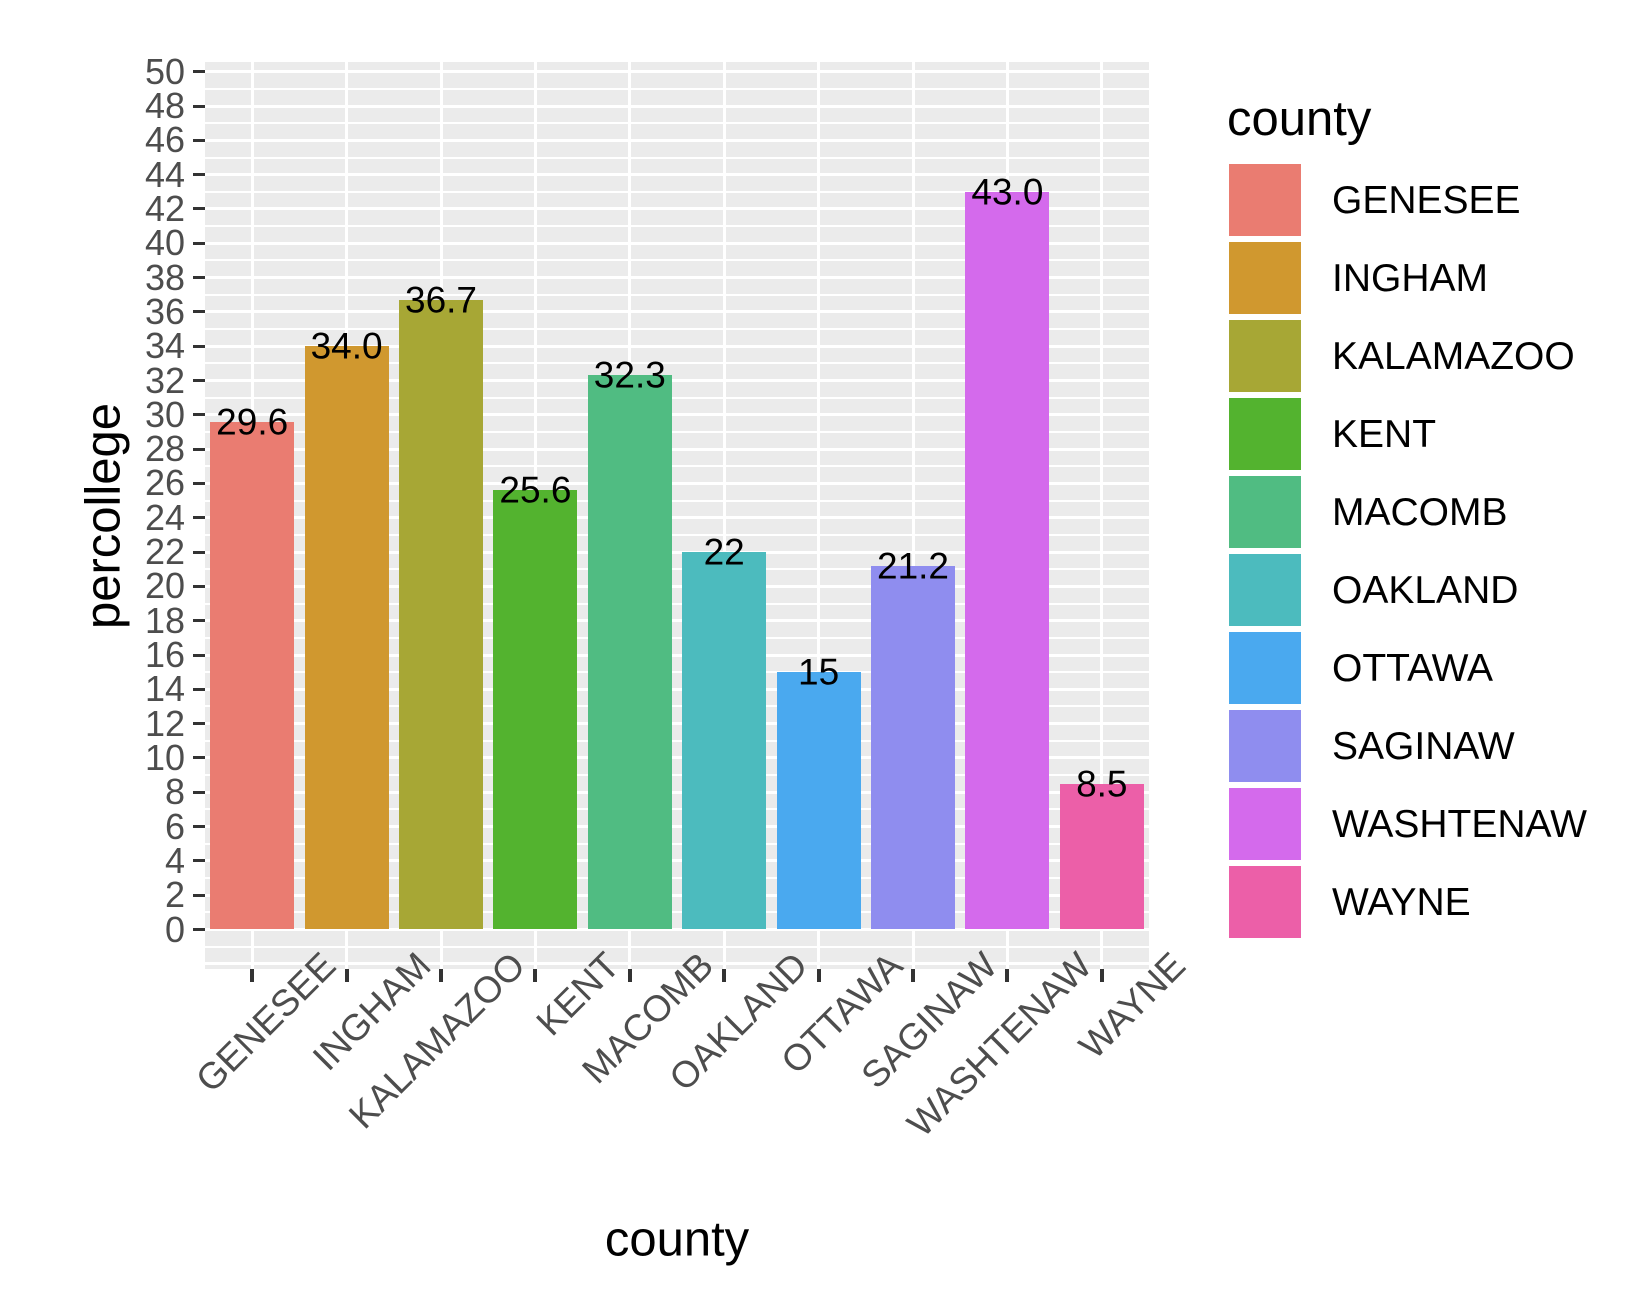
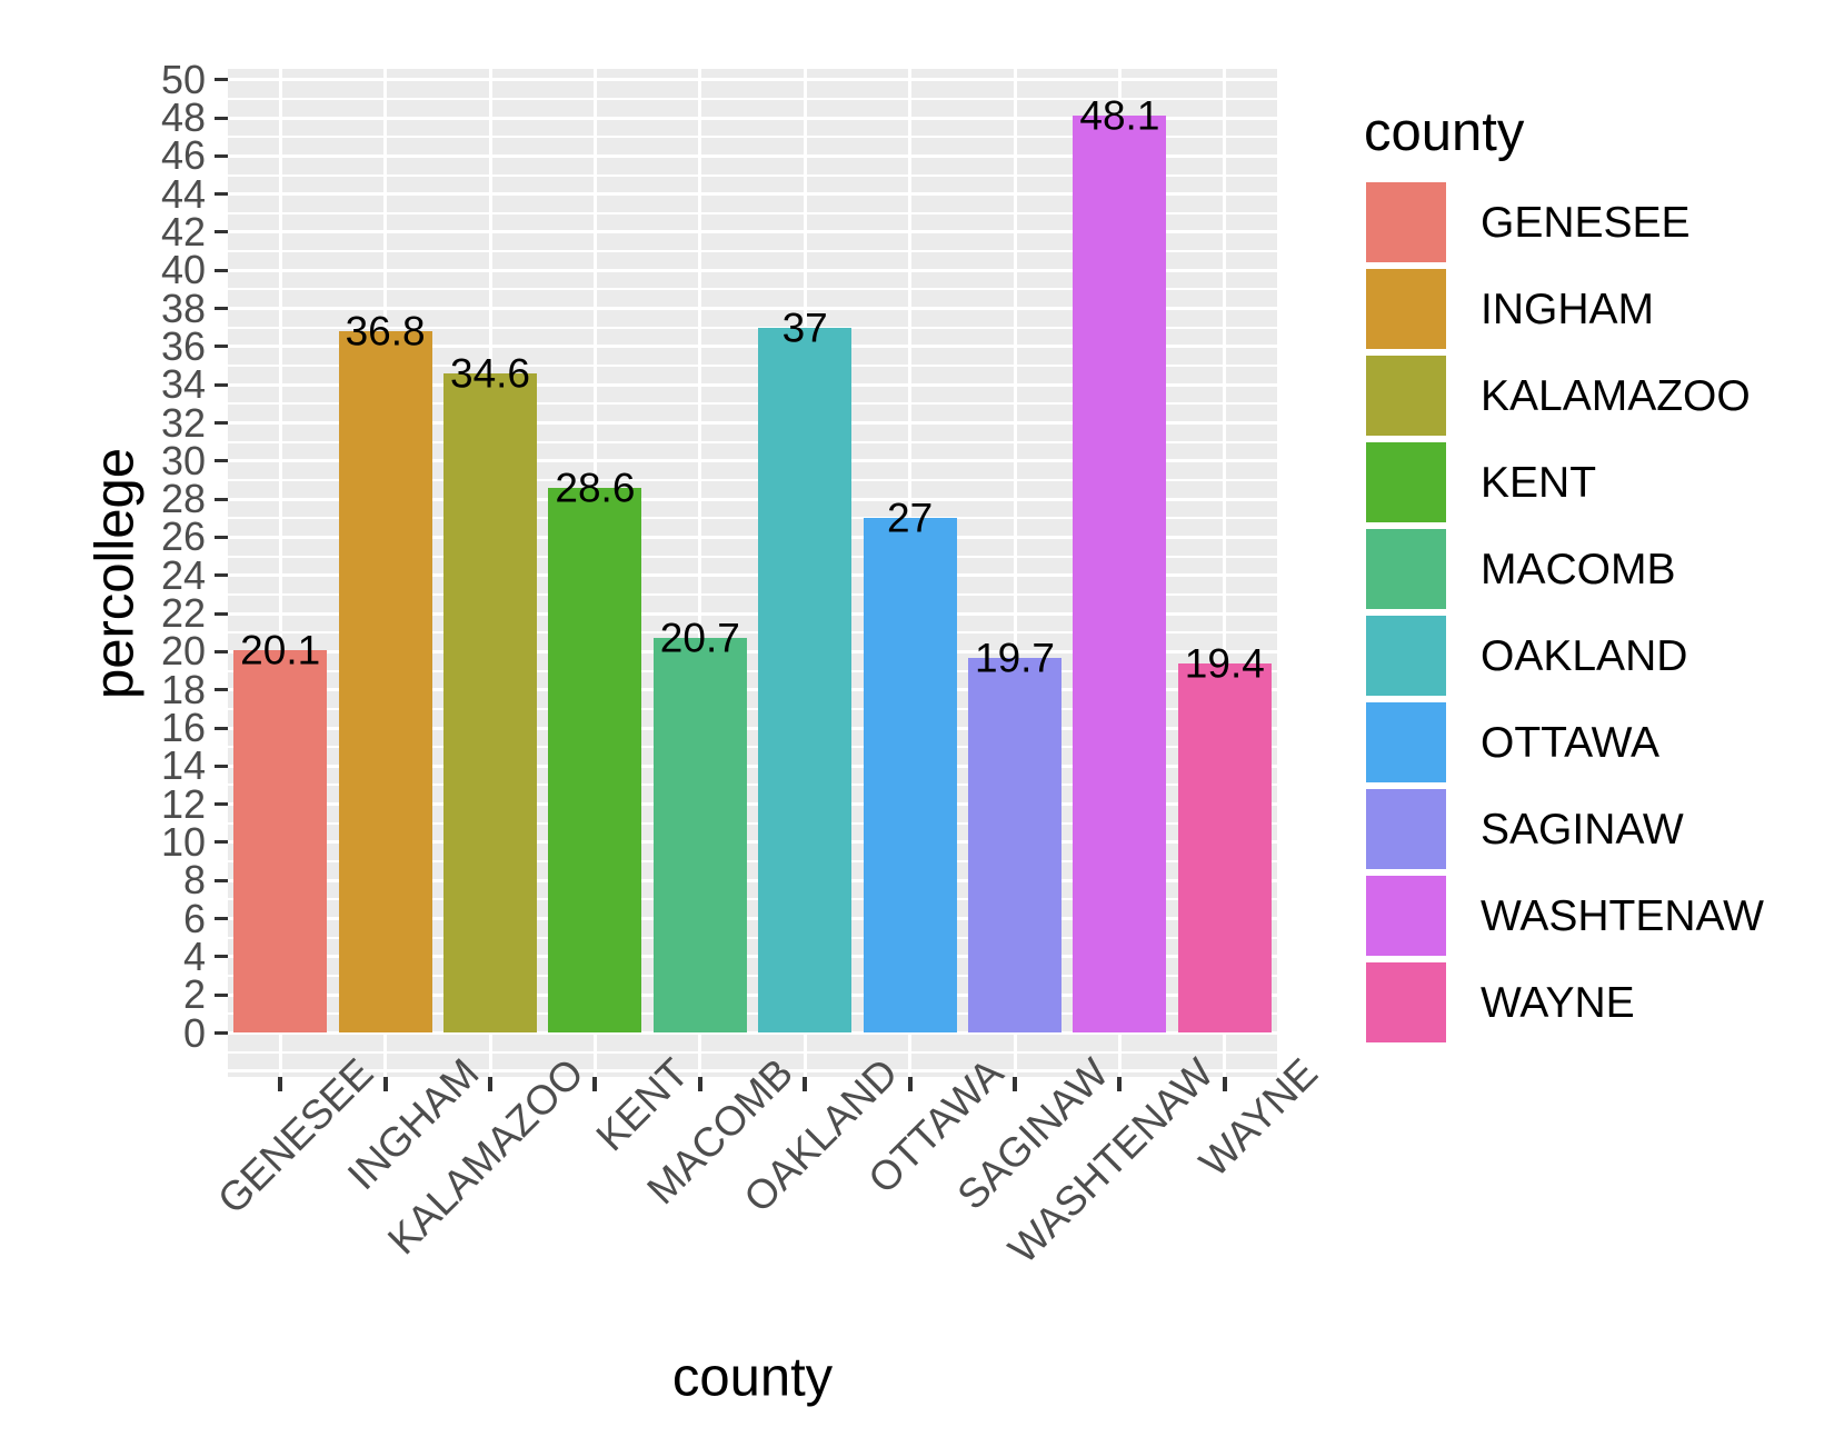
GENESEE: 29.6 -> 20.1
INGHAM: 34.0 -> 36.8
KALAMAZOO: 36.7 -> 34.6
KENT: 25.6 -> 28.6
MACOMB: 32.3 -> 20.7
OAKLAND: 22 -> 37
OTTAWA: 15 -> 27
SAGINAW: 21.2 -> 19.7
WASHTENAW: 43.0 -> 48.1
WAYNE: 8.5 -> 19.4
